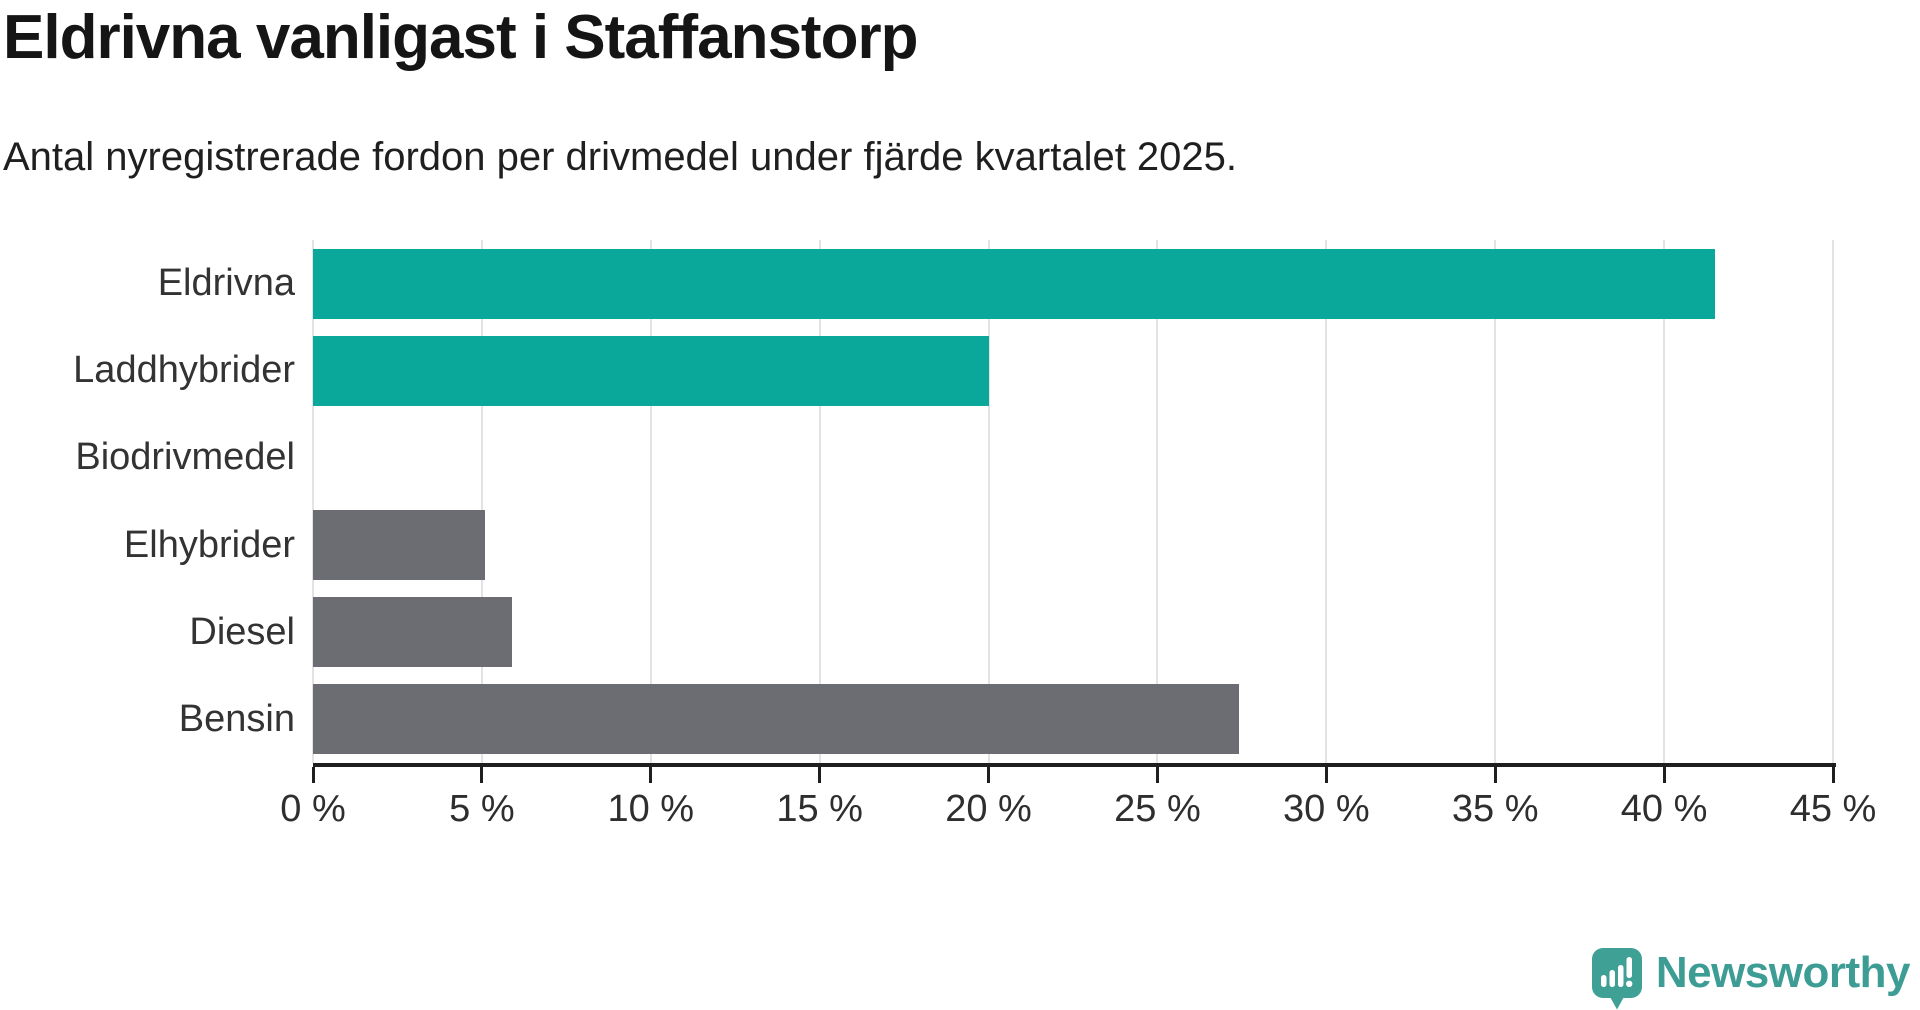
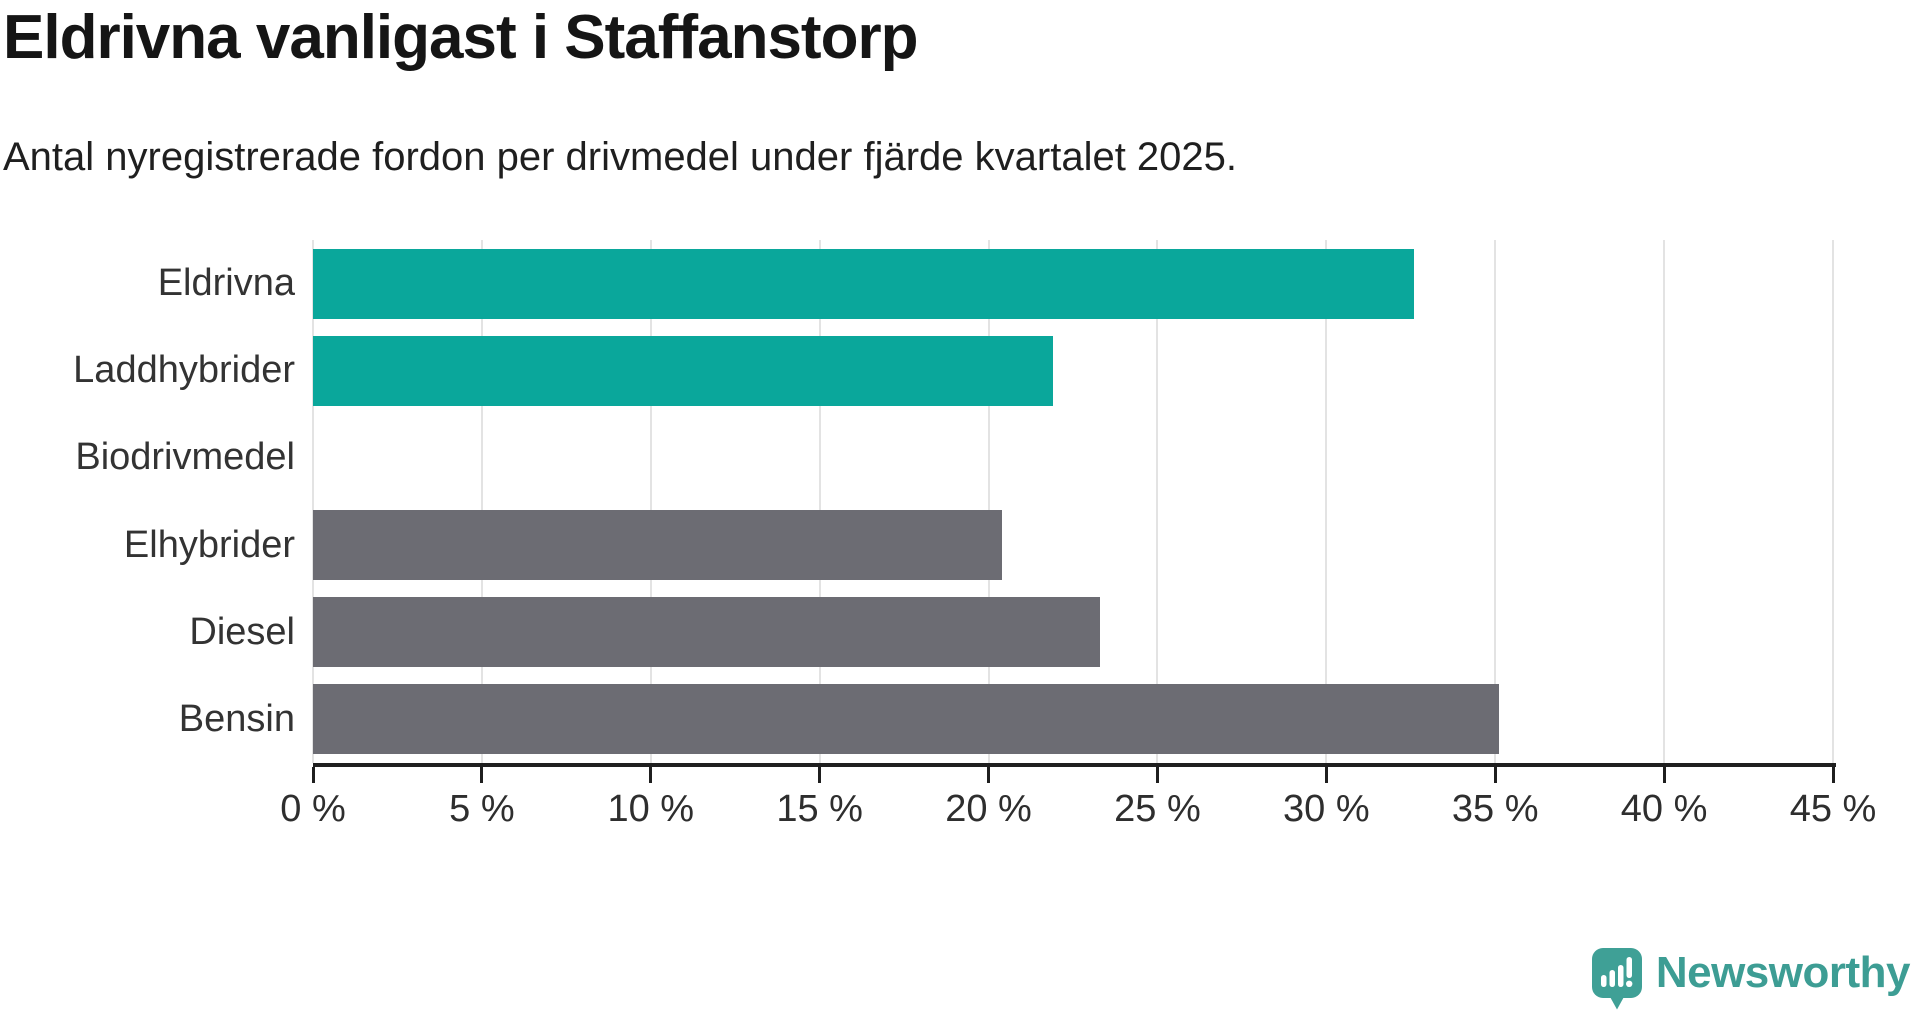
Eldrivna: 41.5% -> 32.6%
Laddhybrider: 20.0% -> 21.9%
Elhybrider: 5.1% -> 20.4%
Diesel: 5.9% -> 23.3%
Bensin: 27.4% -> 35.1%
